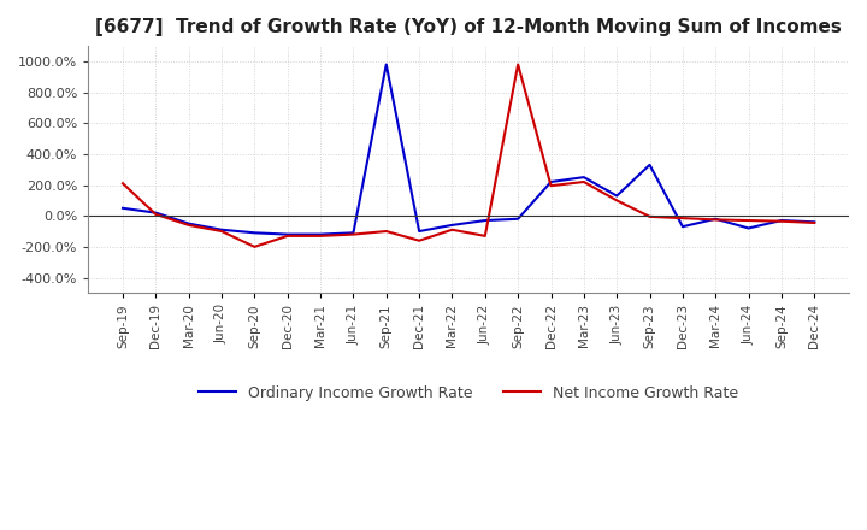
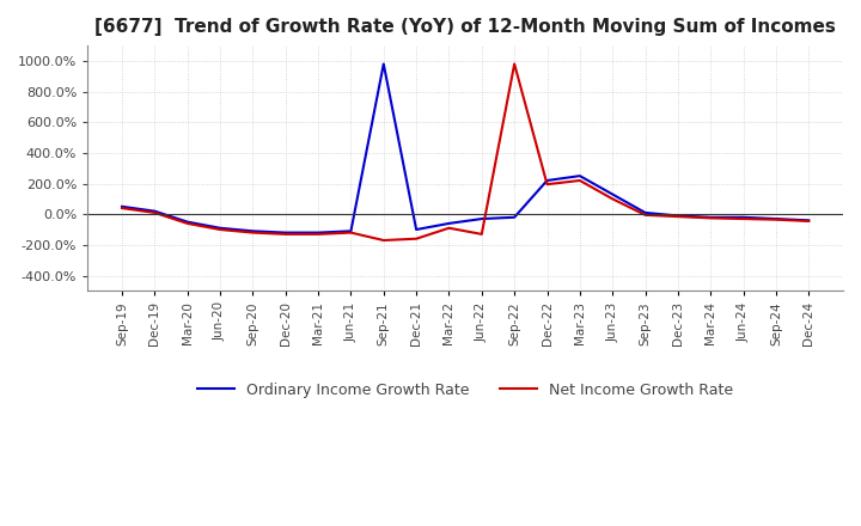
Net Income Growth Rate/Sep-19: 210% -> 40%
Net Income Growth Rate/Sep-20: -200% -> -120%
Net Income Growth Rate/Sep-21: -100% -> -170%
Ordinary Income Growth Rate/Sep-23: 330% -> 10%
Ordinary Income Growth Rate/Dec-23: -70% -> -10%
Ordinary Income Growth Rate/Jun-24: -80% -> -20%
